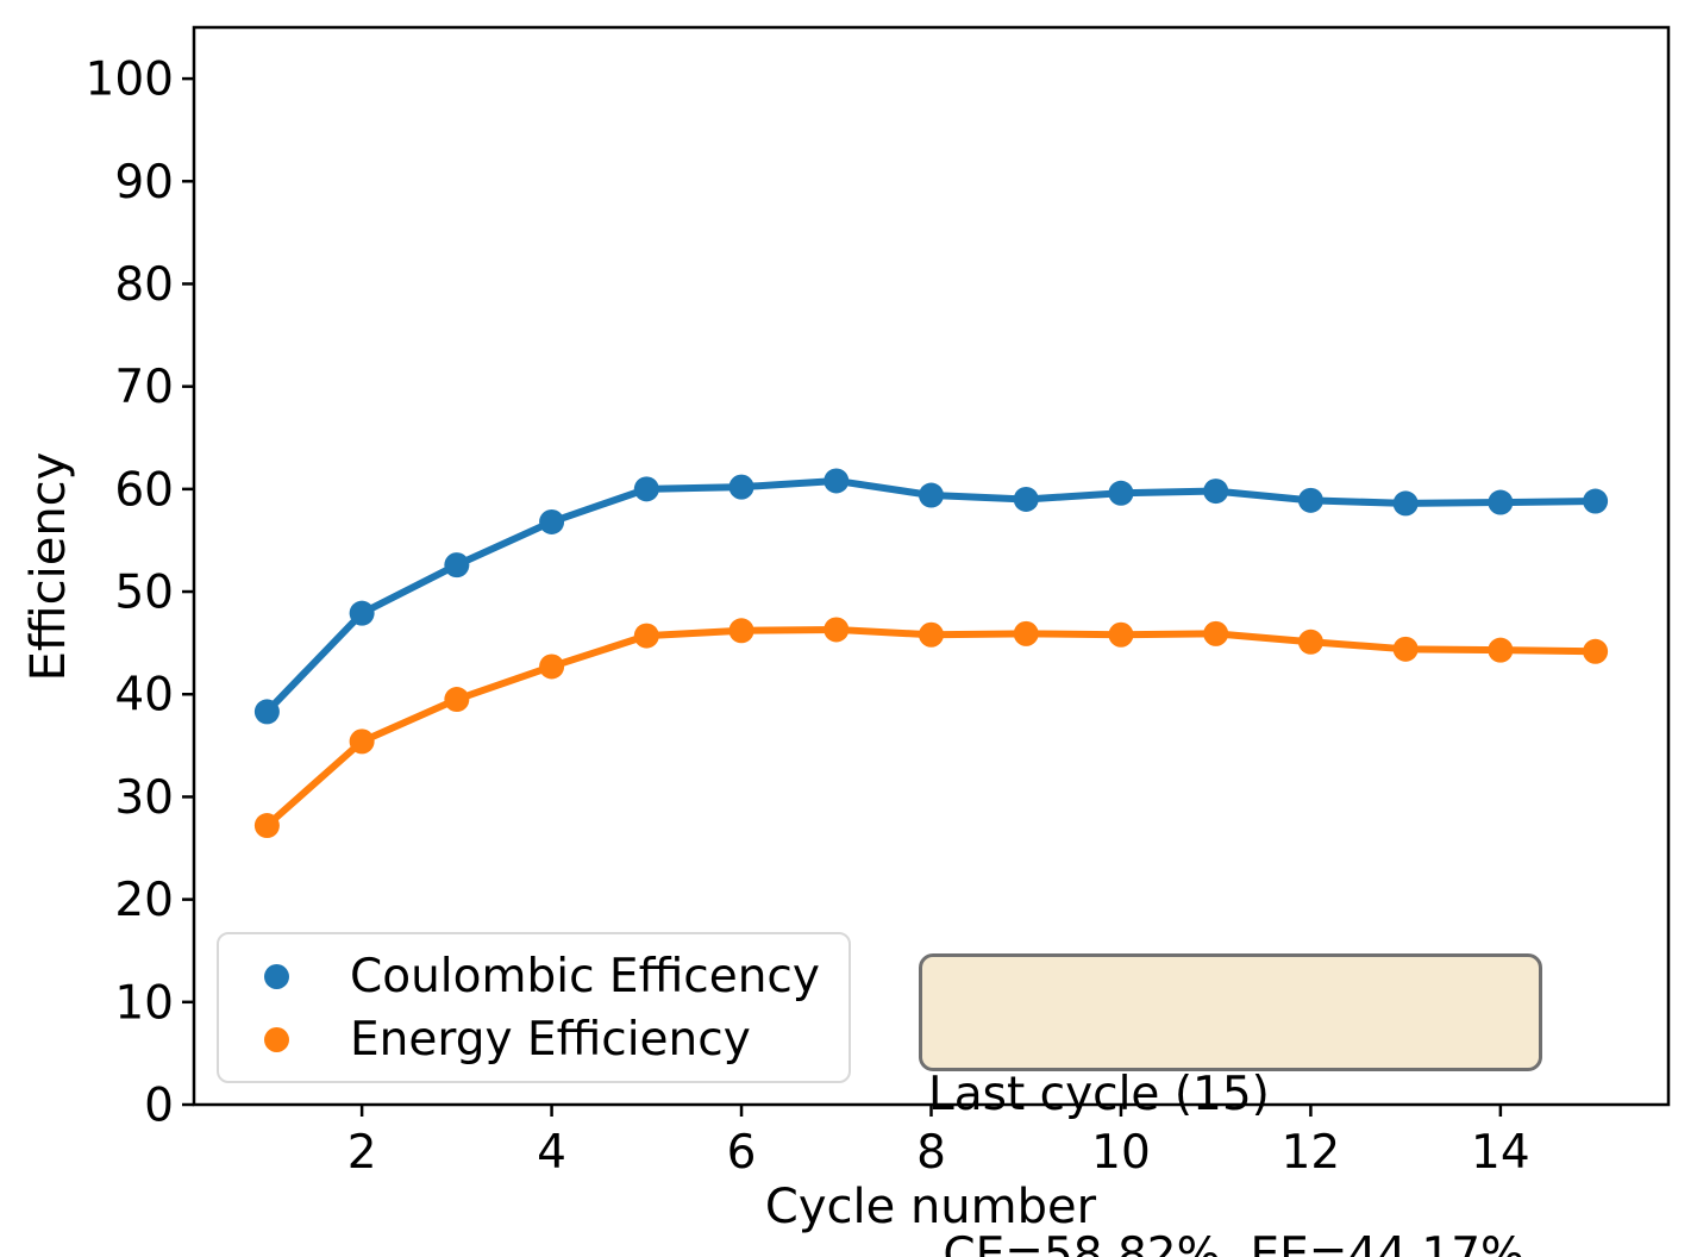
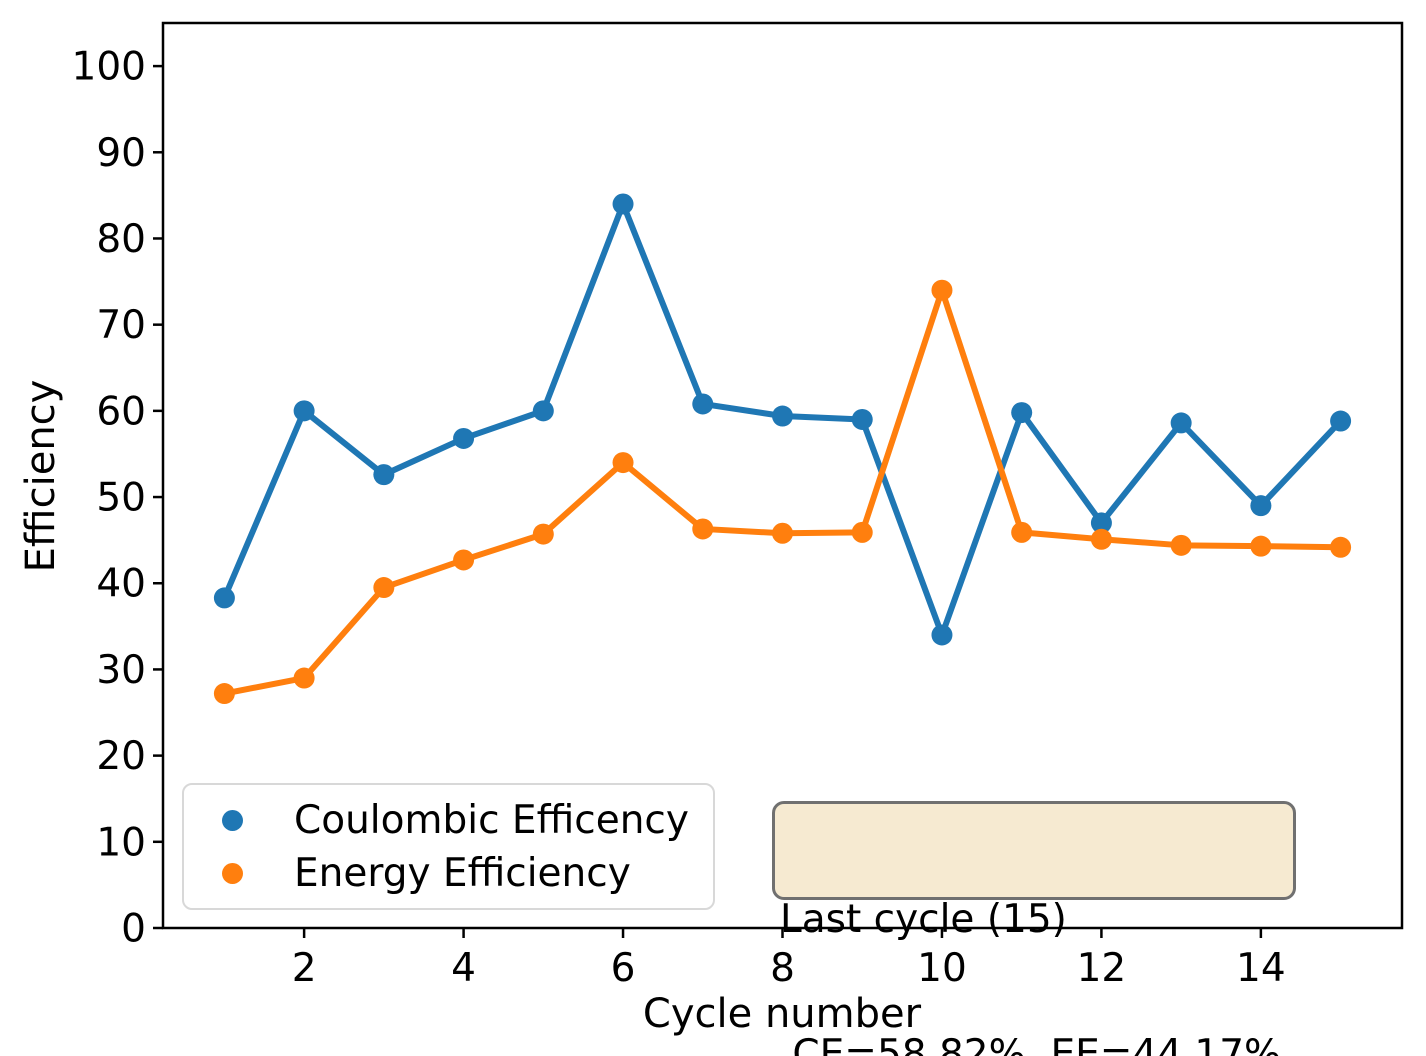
Coulombic Efficency/2: 48 -> 60
Energy Efficiency/2: 35 -> 29
Coulombic Efficency/6: 60 -> 84
Energy Efficiency/6: 46 -> 54
Coulombic Efficency/10: 60 -> 34
Energy Efficiency/10: 46 -> 74
Coulombic Efficency/12: 59 -> 47
Coulombic Efficency/14: 59 -> 49
